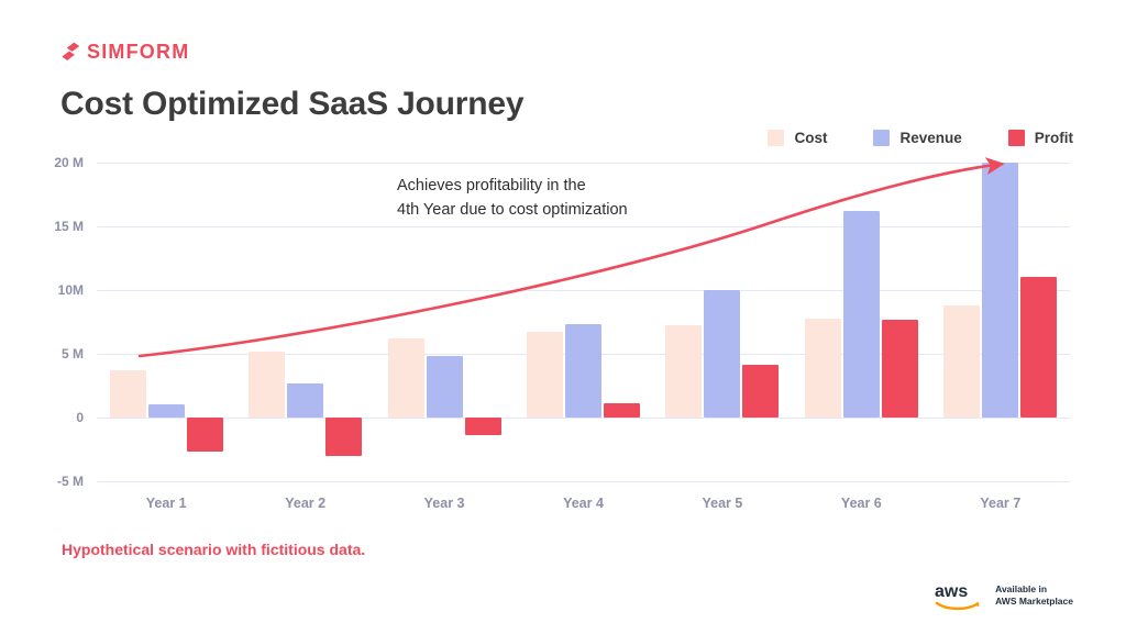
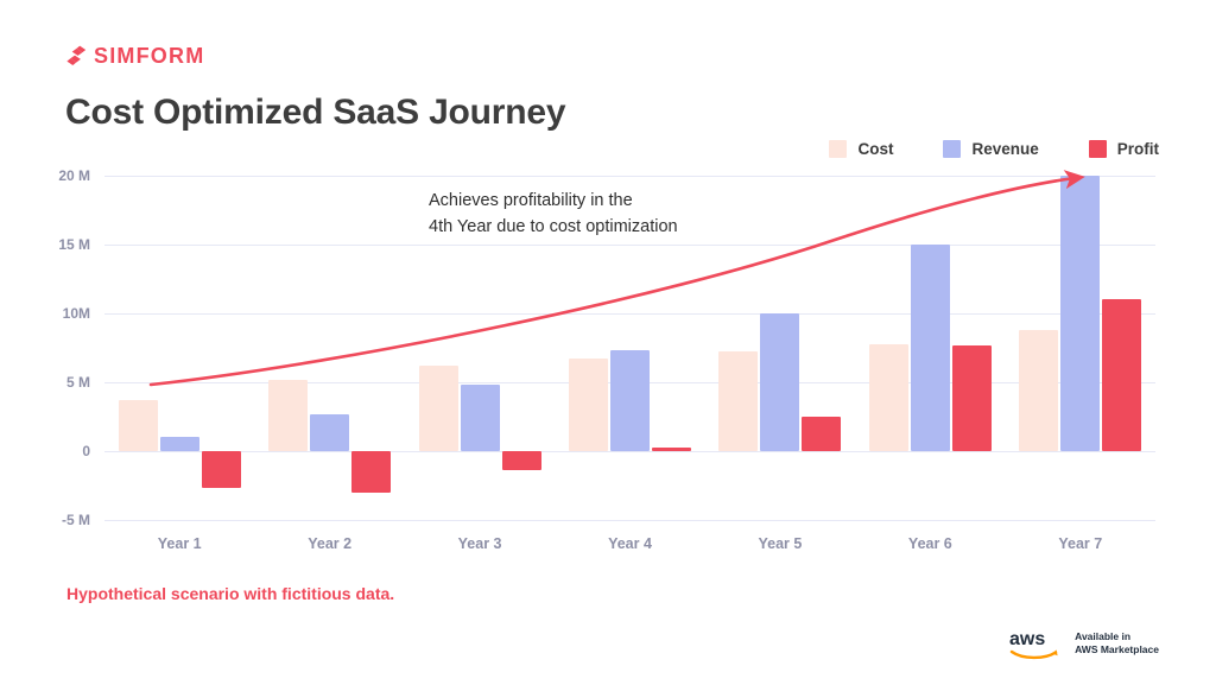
Profit/Year 4: 1.1M -> 0.3M
Profit/Year 5: 4.1M -> 2.5M
Revenue/Year 6: 16.2M -> 15.0M
